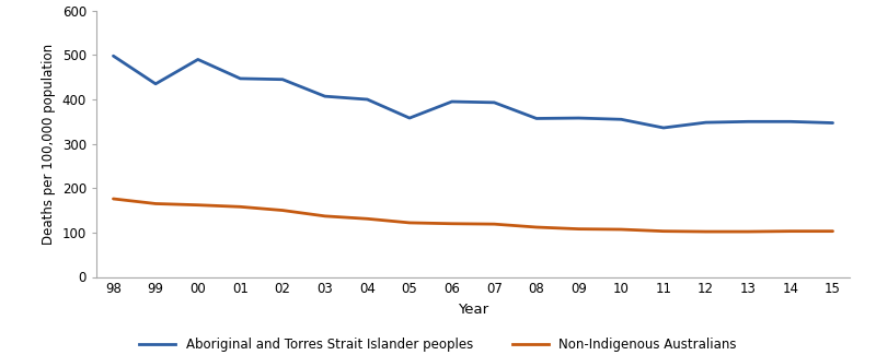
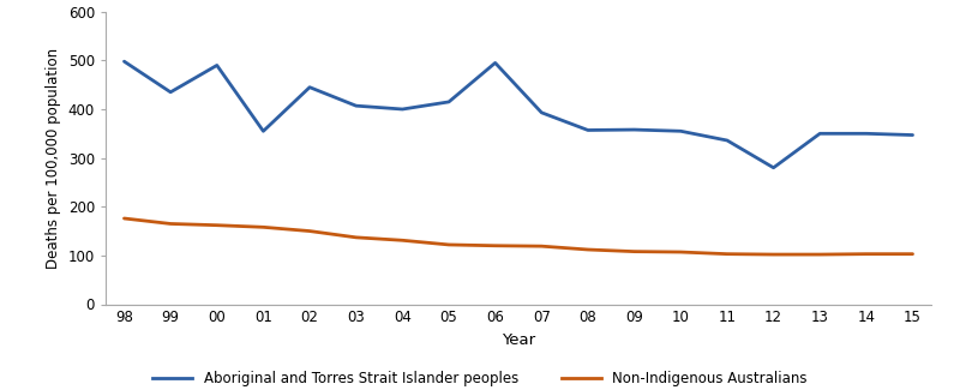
Aboriginal and Torres Strait Islander peoples/01: 447 -> 355
Aboriginal and Torres Strait Islander peoples/05: 358 -> 415
Aboriginal and Torres Strait Islander peoples/06: 395 -> 495
Aboriginal and Torres Strait Islander peoples/12: 348 -> 280
